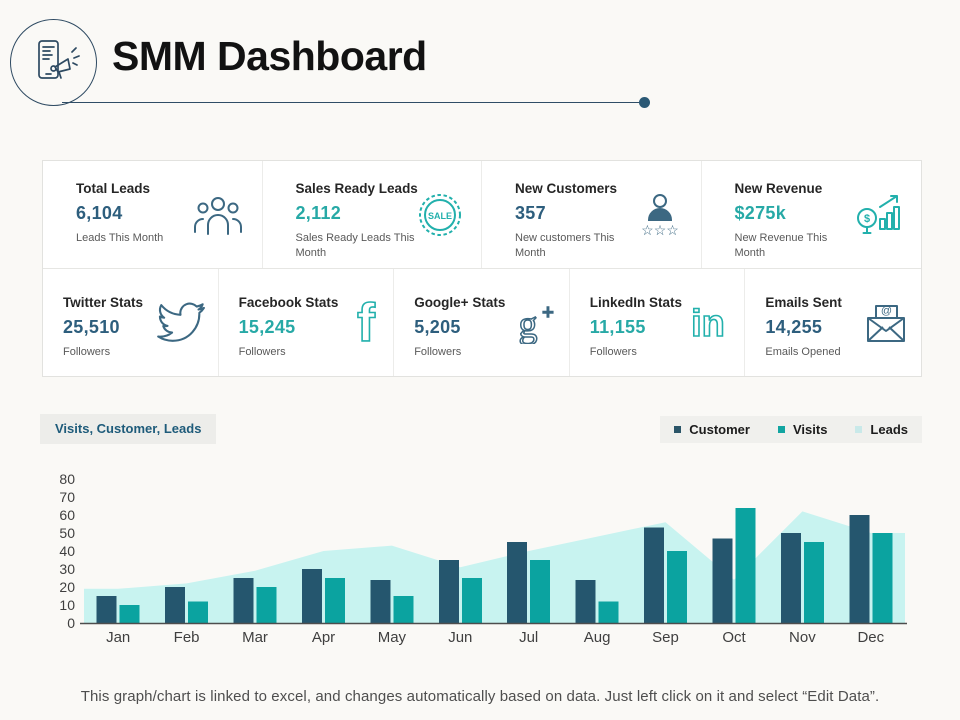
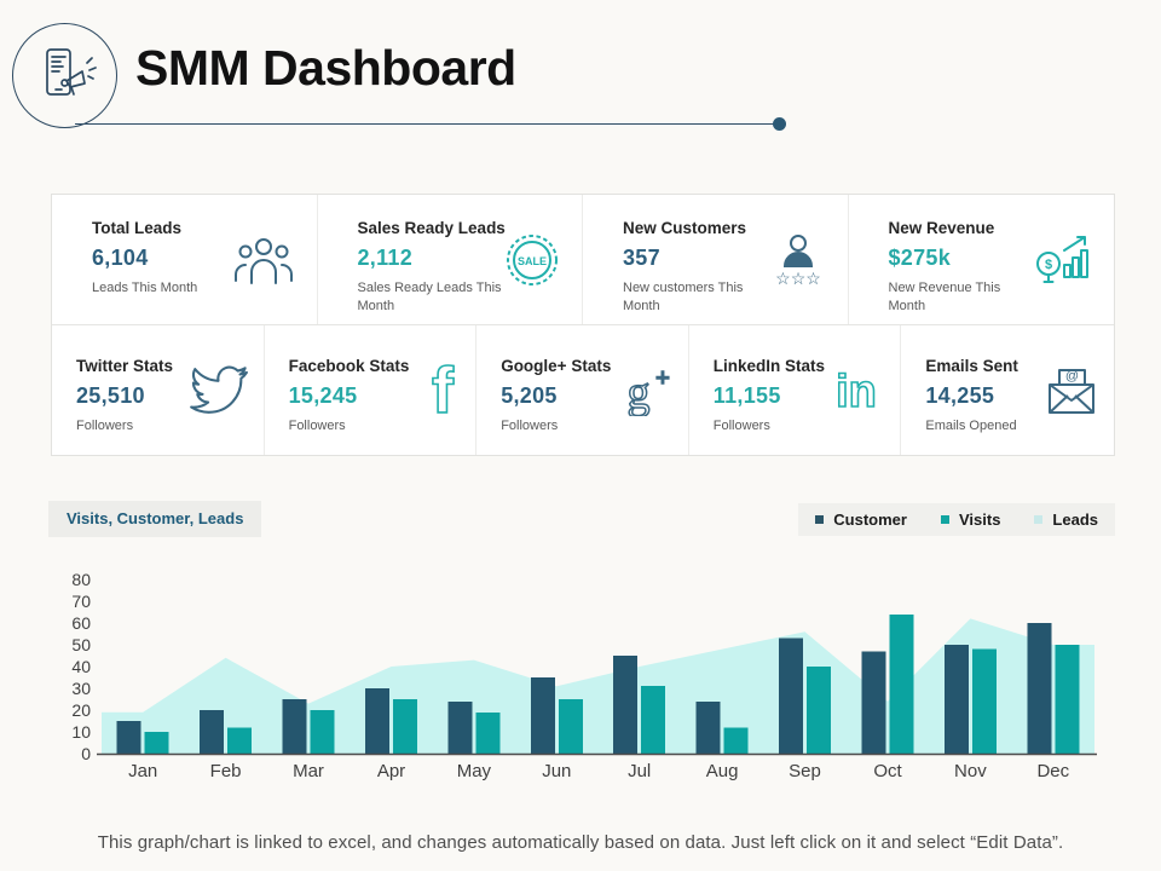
Leads/Feb: 22 -> 44
Leads/Mar: 29 -> 23
Visits/May: 15 -> 19
Visits/Jul: 35 -> 31
Visits/Nov: 45 -> 48
